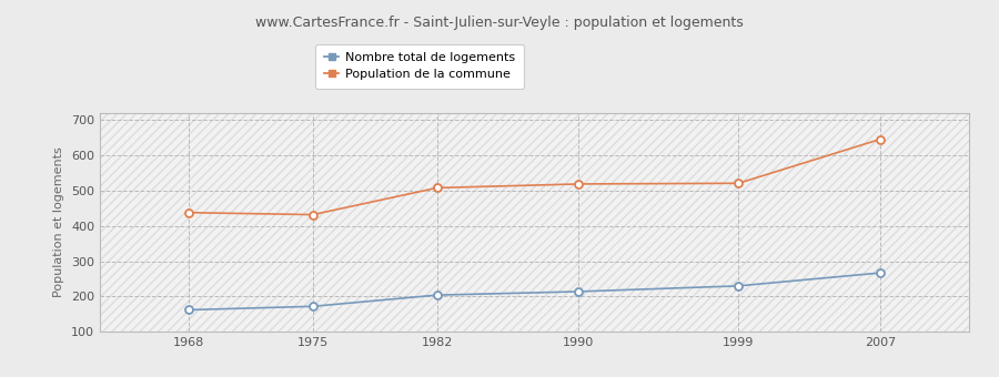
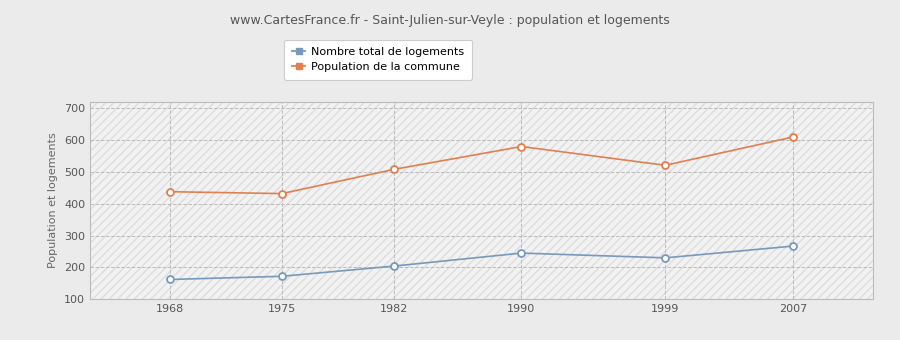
Nombre total de logements/1990: 214 -> 245
Population de la commune/1990: 519 -> 580
Population de la commune/2007: 646 -> 610
